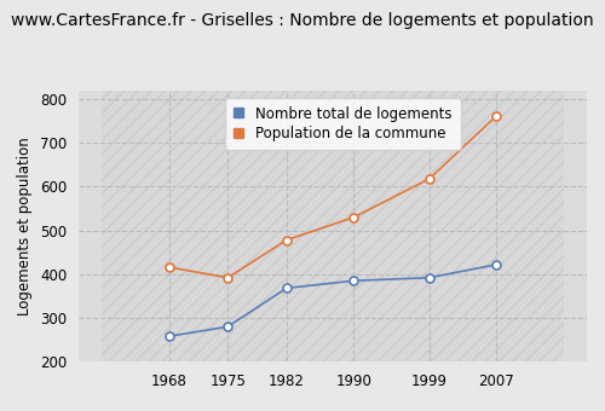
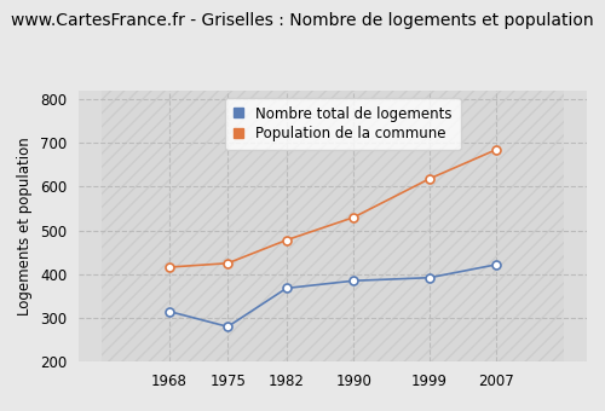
Nombre total de logements/1968: 258 -> 315
Population de la commune/1975: 392 -> 425
Population de la commune/2007: 762 -> 685
